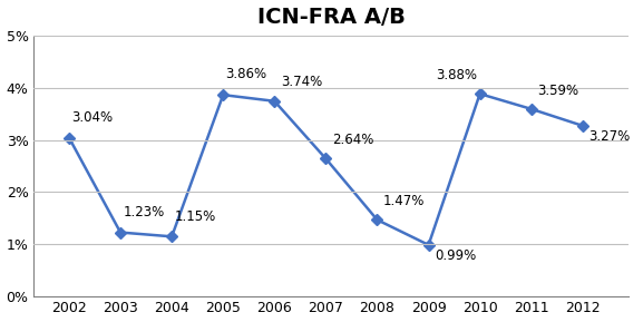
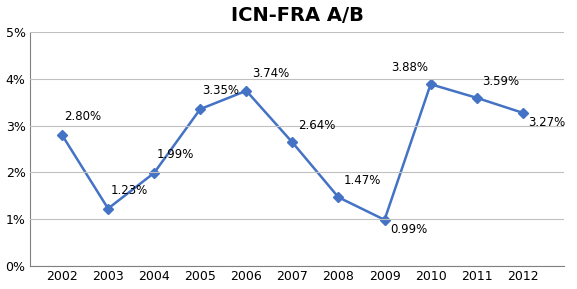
2002: 3.04% -> 2.80%
2004: 1.15% -> 1.99%
2005: 3.86% -> 3.35%
